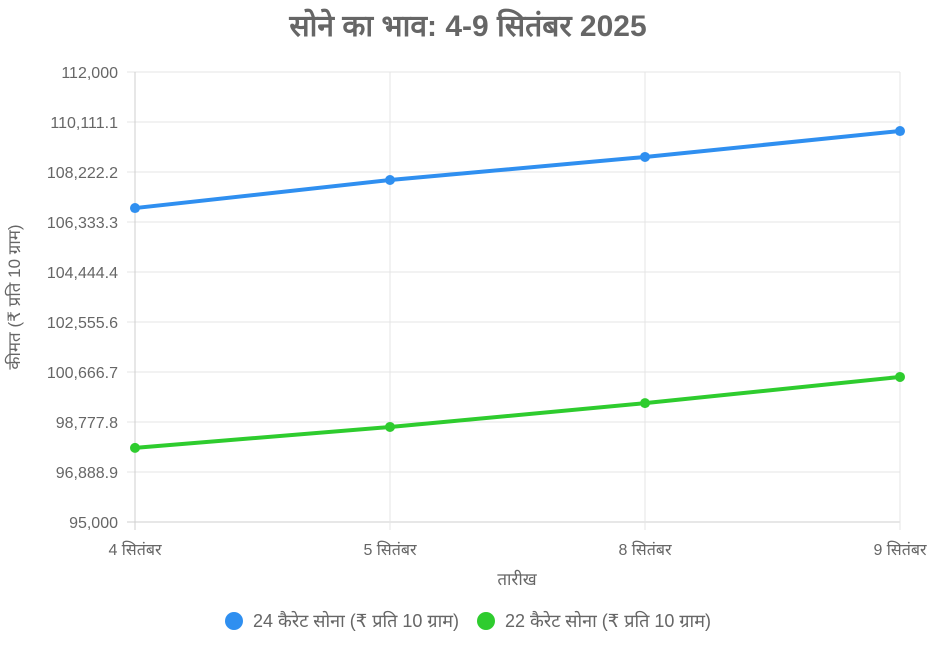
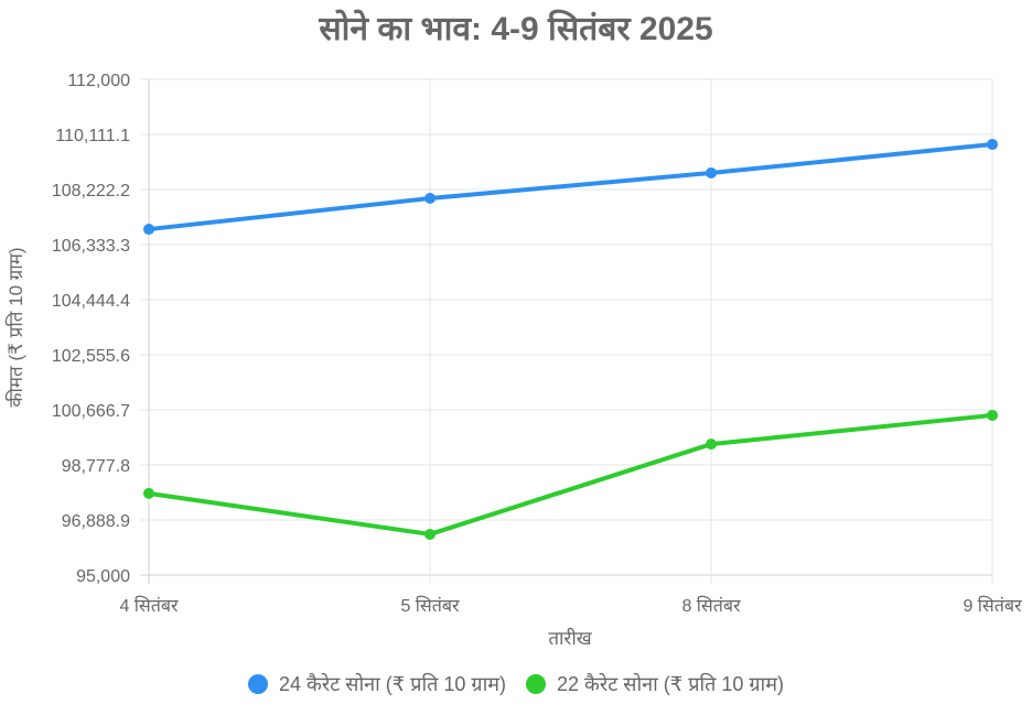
22 कैरेट सोना (₹ प्रति 10 ग्राम)/5 सितंबर: 98600 -> 96400
